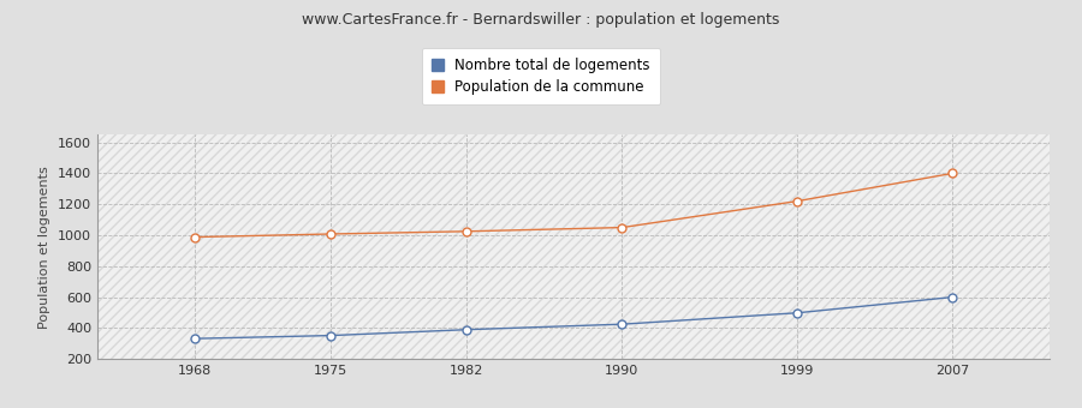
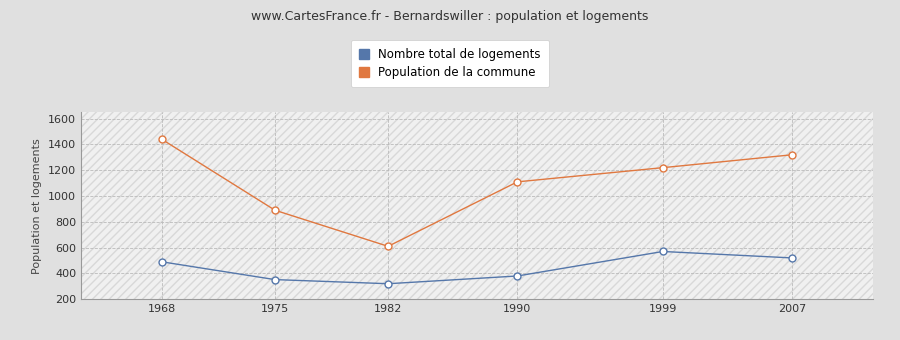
Nombre total de logements/1968: 330 -> 490
Population de la commune/1968: 990 -> 1440
Population de la commune/1975: 1010 -> 890
Nombre total de logements/1982: 390 -> 320
Population de la commune/1982: 1020 -> 610
Nombre total de logements/1990: 420 -> 380
Population de la commune/1990: 1050 -> 1110
Nombre total de logements/1999: 500 -> 570
Nombre total de logements/2007: 600 -> 520
Population de la commune/2007: 1400 -> 1320
